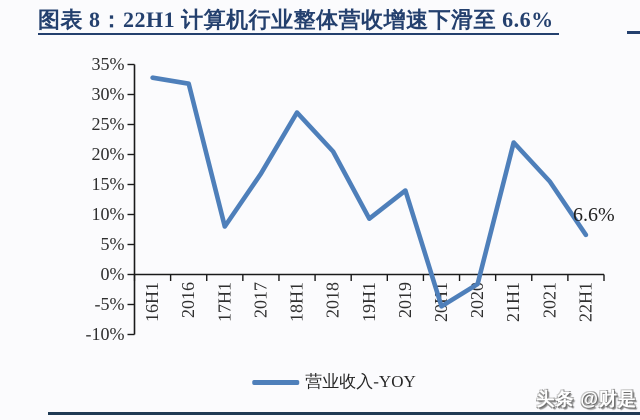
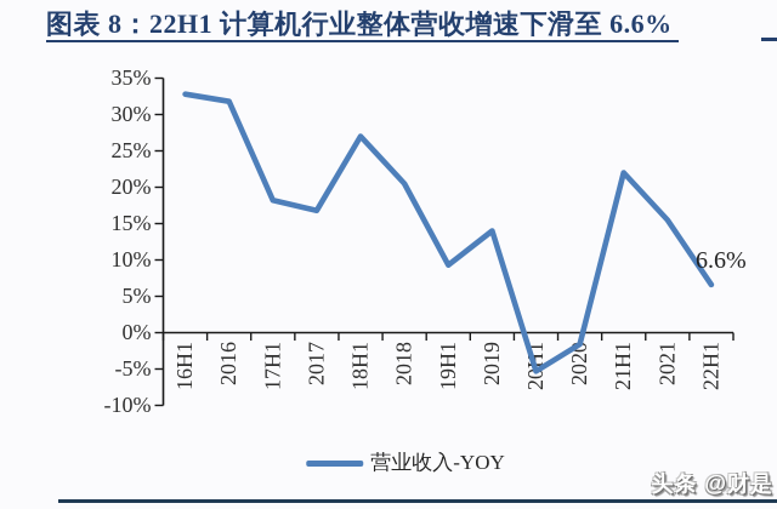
17H1: 8% -> 18%
